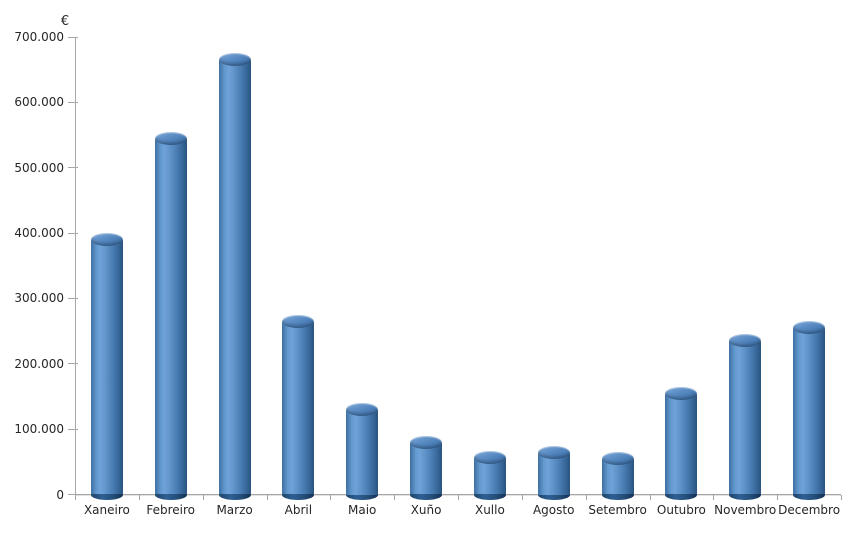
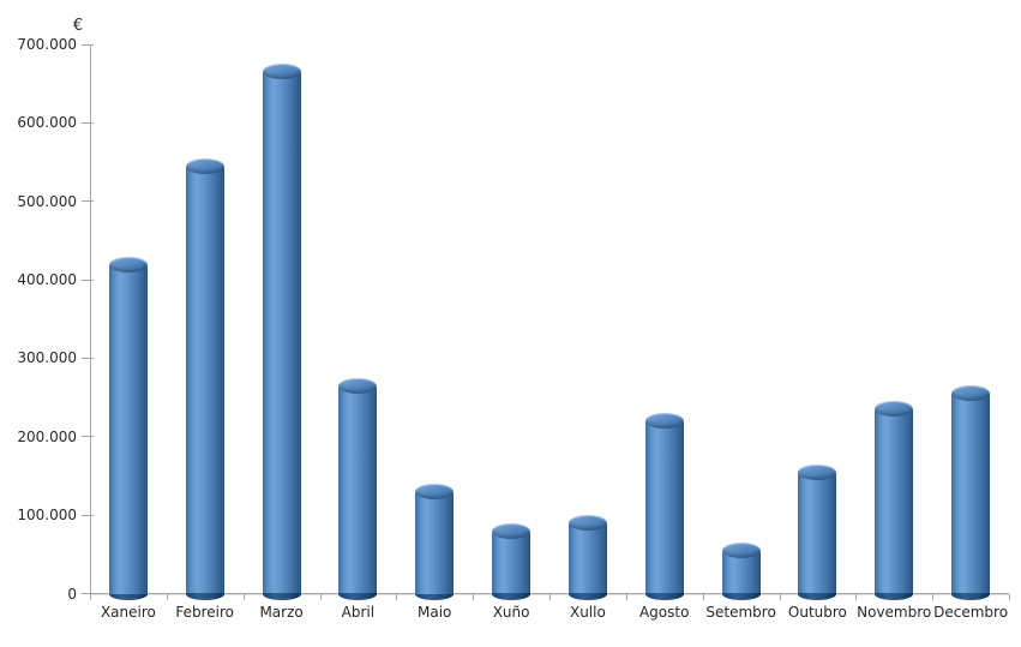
Xaneiro: 390000 -> 420000
Xullo: 60000 -> 90000
Agosto: 60000 -> 220000
